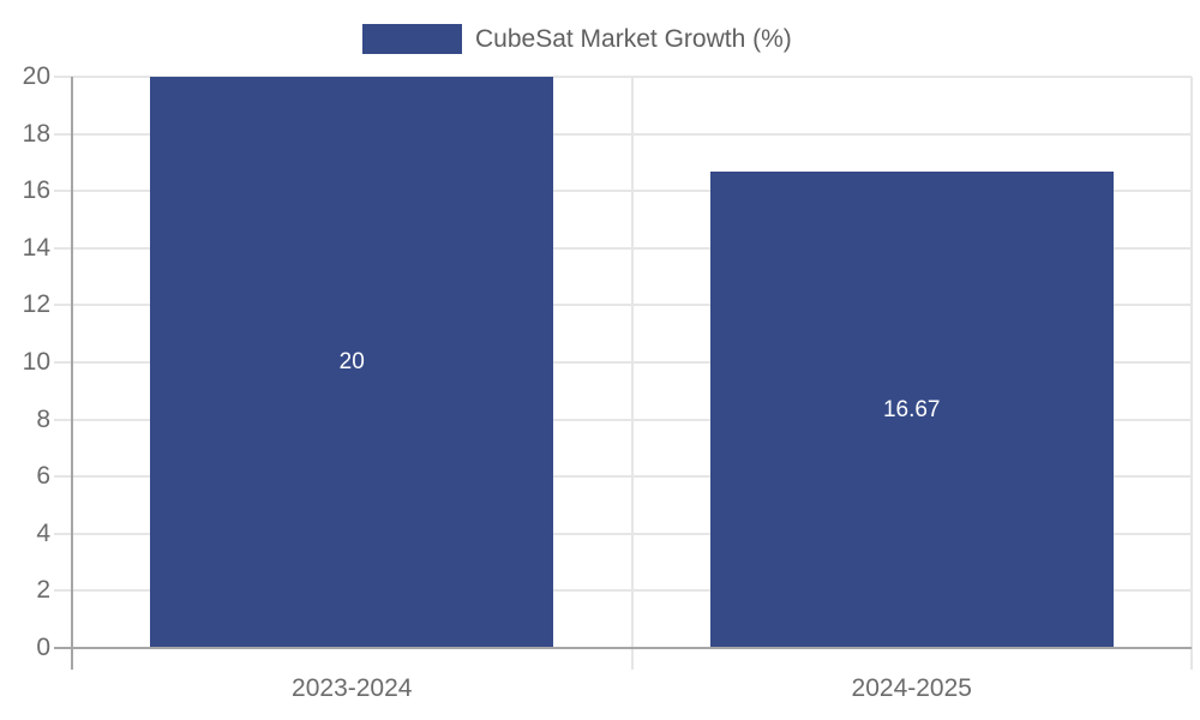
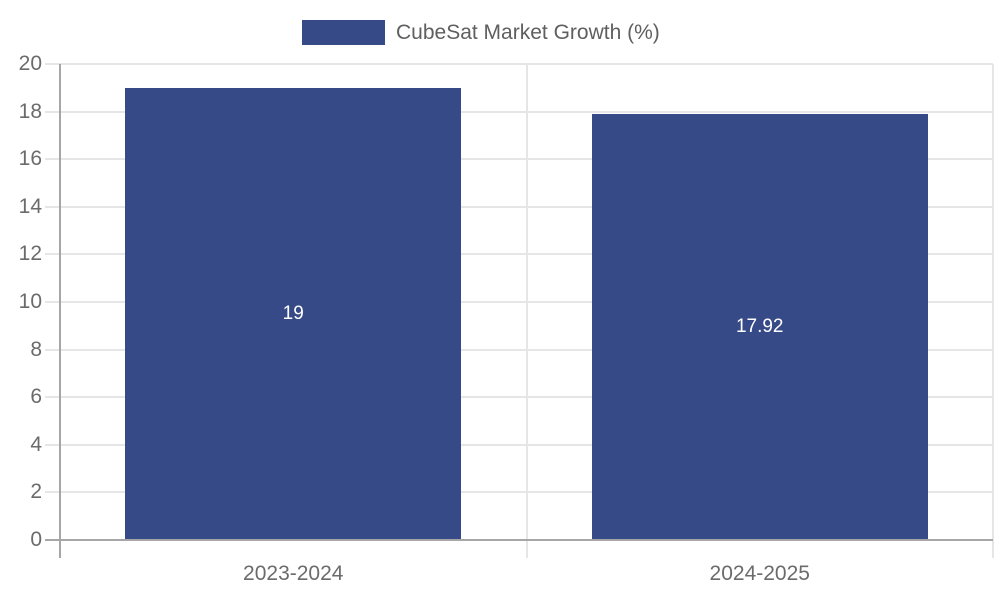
2023-2024: 20 -> 19
2024-2025: 16.67 -> 17.92
